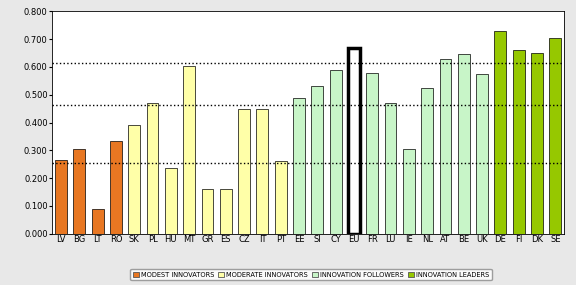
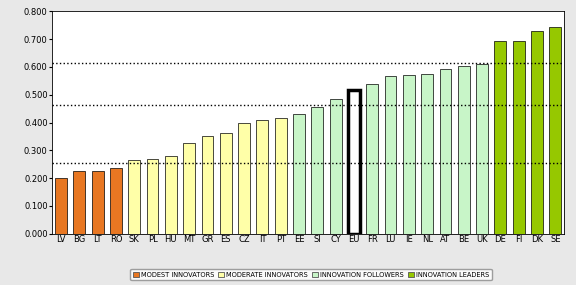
LV: 0.265 -> 0.199
BG: 0.305 -> 0.225
LT: 0.090 -> 0.224
RO: 0.335 -> 0.235
SK: 0.390 -> 0.265
PL: 0.470 -> 0.270
HU: 0.235 -> 0.280
MT: 0.605 -> 0.328
GR: 0.160 -> 0.352
ES: 0.160 -> 0.363
CZ: 0.450 -> 0.397
IT: 0.450 -> 0.408
PT: 0.260 -> 0.415
EE: 0.490 -> 0.430
SI: 0.530 -> 0.457
CY: 0.590 -> 0.486
EU: 0.670 -> 0.516
FR: 0.580 -> 0.538
LU: 0.470 -> 0.567
IE: 0.305 -> 0.570
NL: 0.525 -> 0.574
AT: 0.630 -> 0.591
BE: 0.645 -> 0.604
UK: 0.575 -> 0.611
DE: 0.730 -> 0.695
FI: 0.660 -> 0.693
DK: 0.650 -> 0.729
SE: 0.705 -> 0.744
